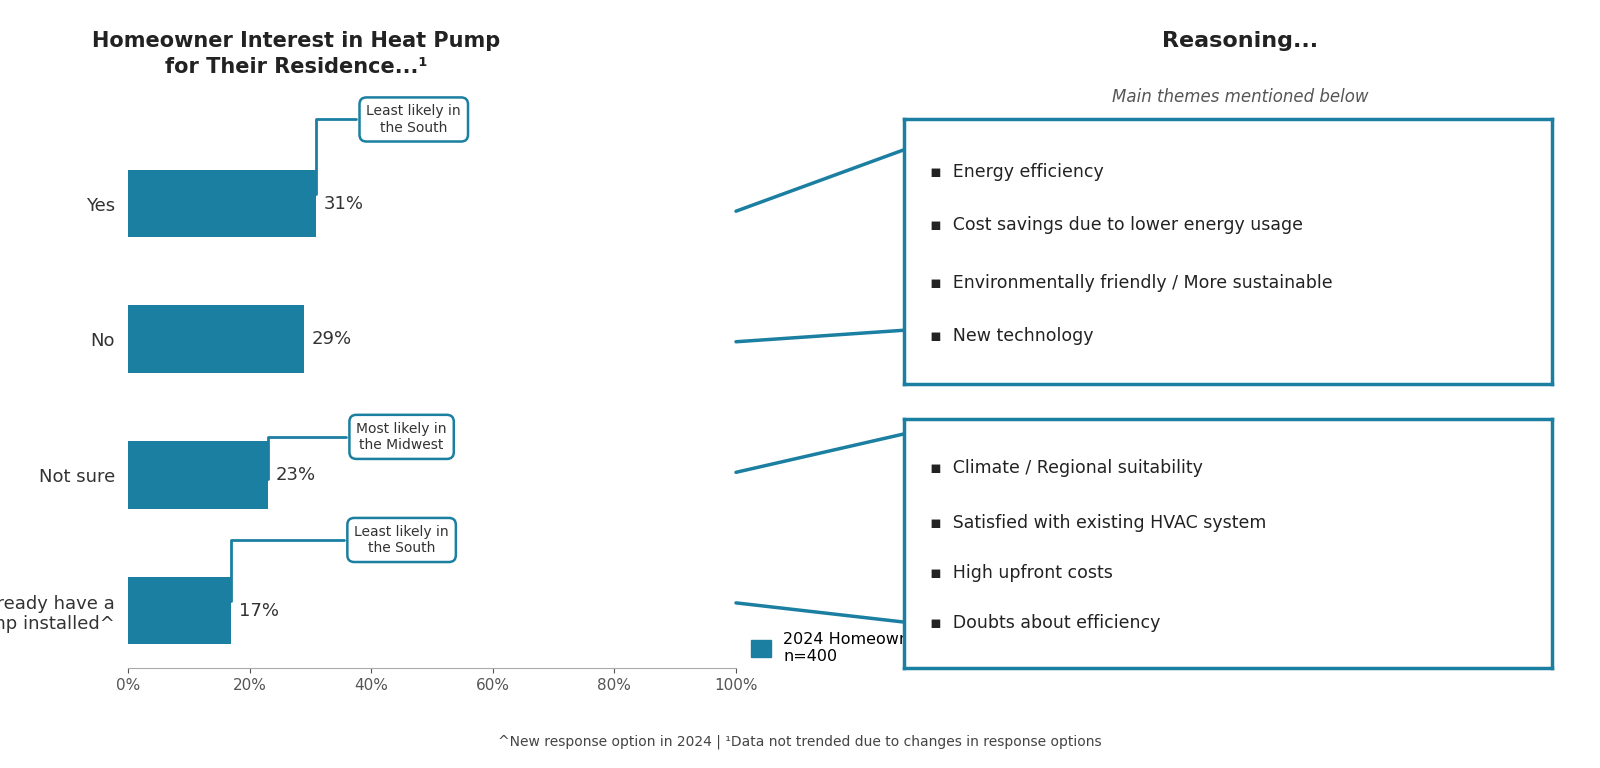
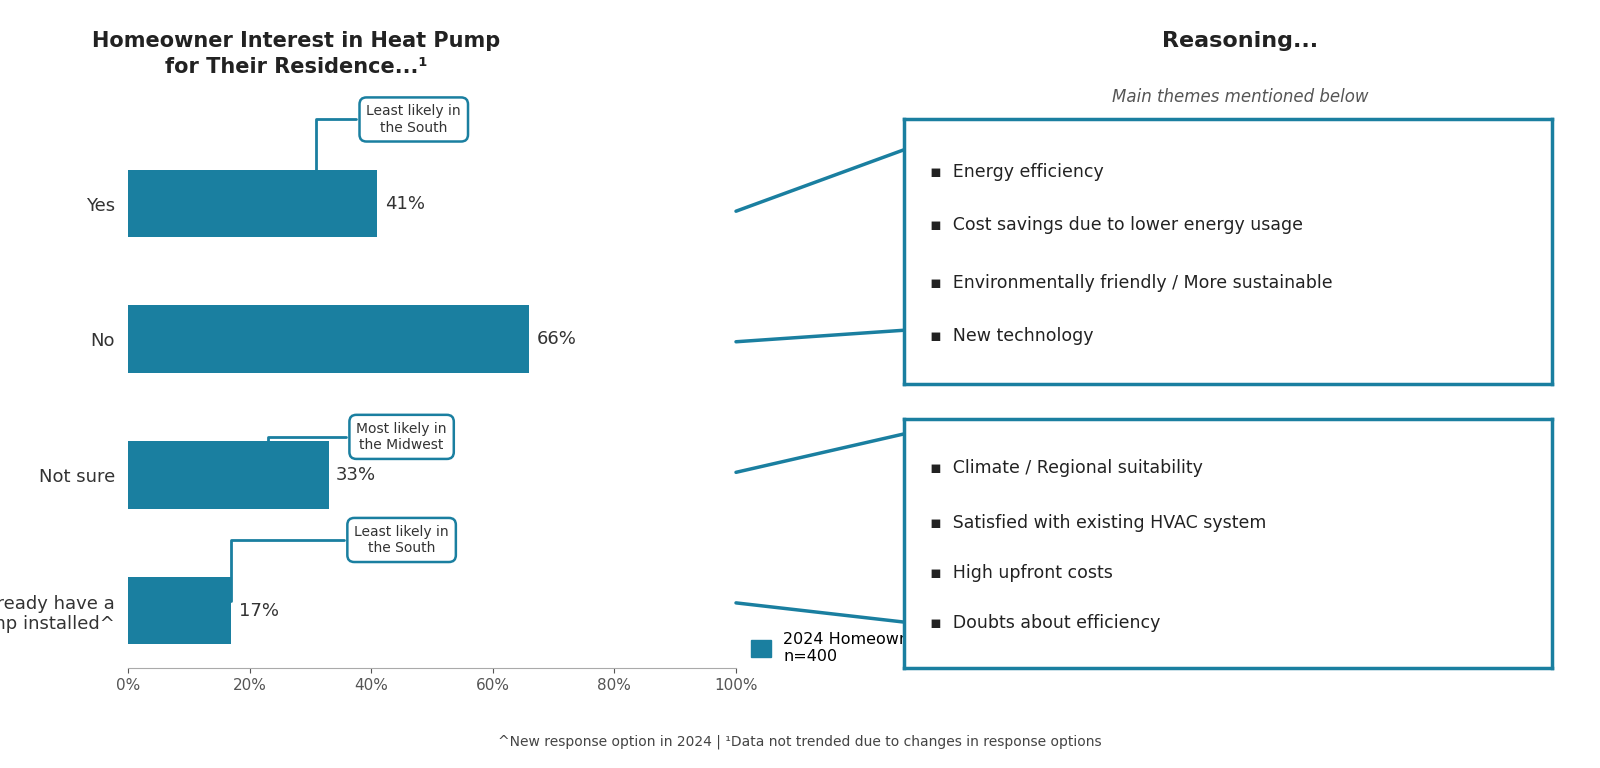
Yes: 31% -> 41%
No: 29% -> 66%
Not sure: 23% -> 33%
